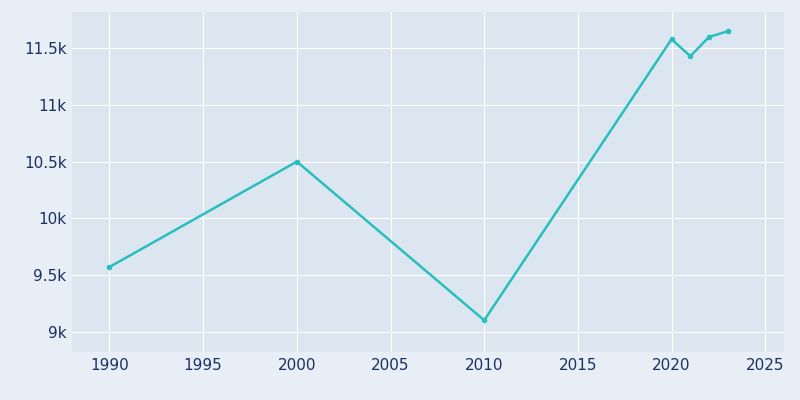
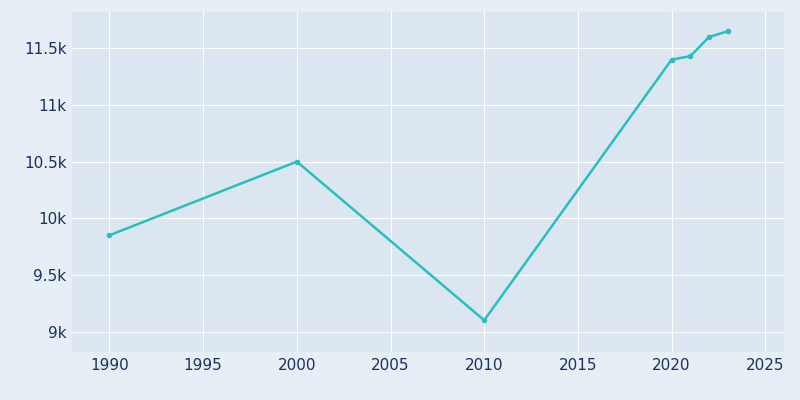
1990: 9.57k -> 9.85k
2020: 11.58k -> 11.40k
